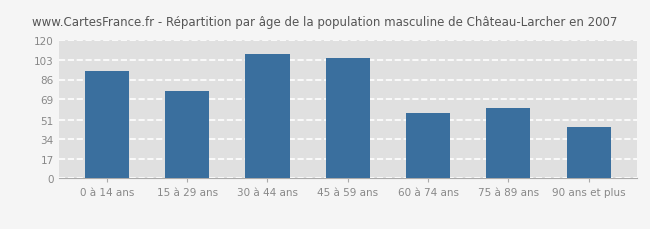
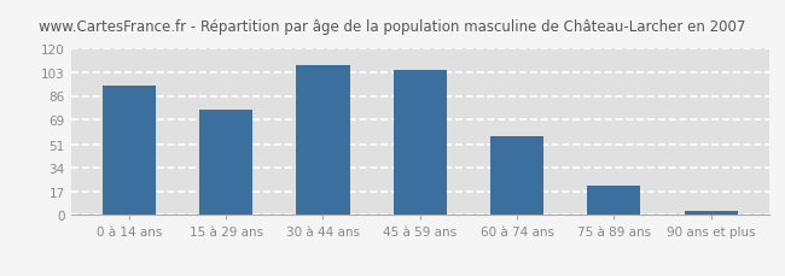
75 à 89 ans: 61 -> 21
90 ans et plus: 45 -> 3
